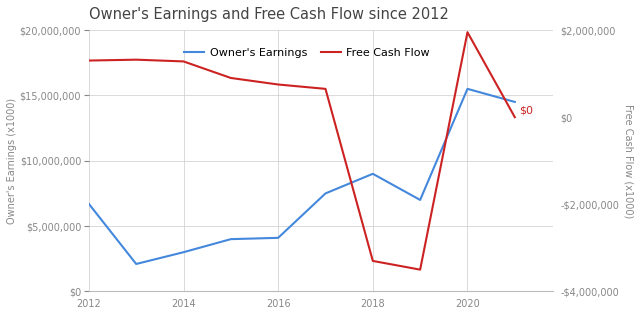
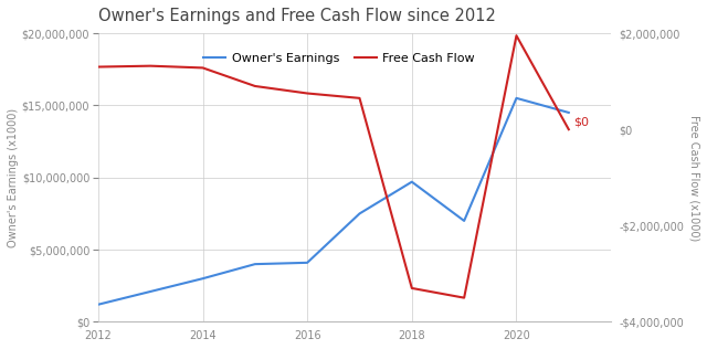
Owner's Earnings/2012: $6,700,000 -> $1,200,000
Owner's Earnings/2018: $9,000,000 -> $9,700,000
